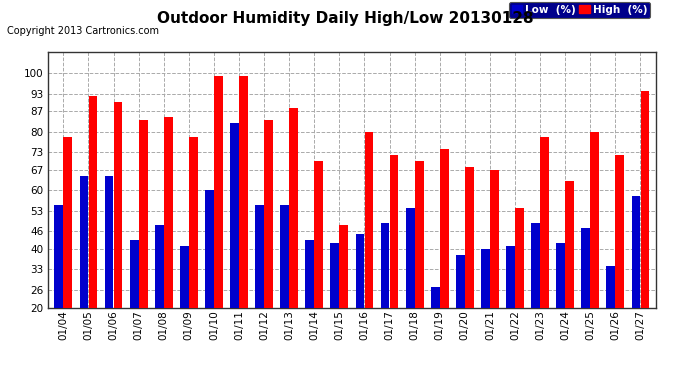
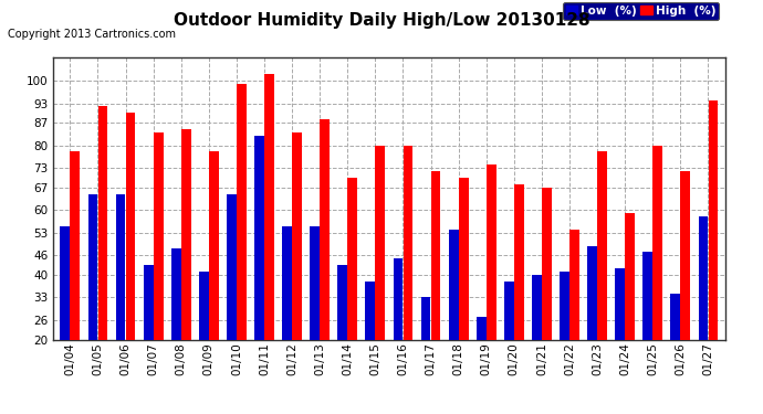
Low (%)/01/10: 60 -> 65
High (%)/01/11: 99 -> 102
Low (%)/01/15: 42 -> 38
High (%)/01/15: 48 -> 80
Low (%)/01/17: 49 -> 33
High (%)/01/24: 63 -> 59
